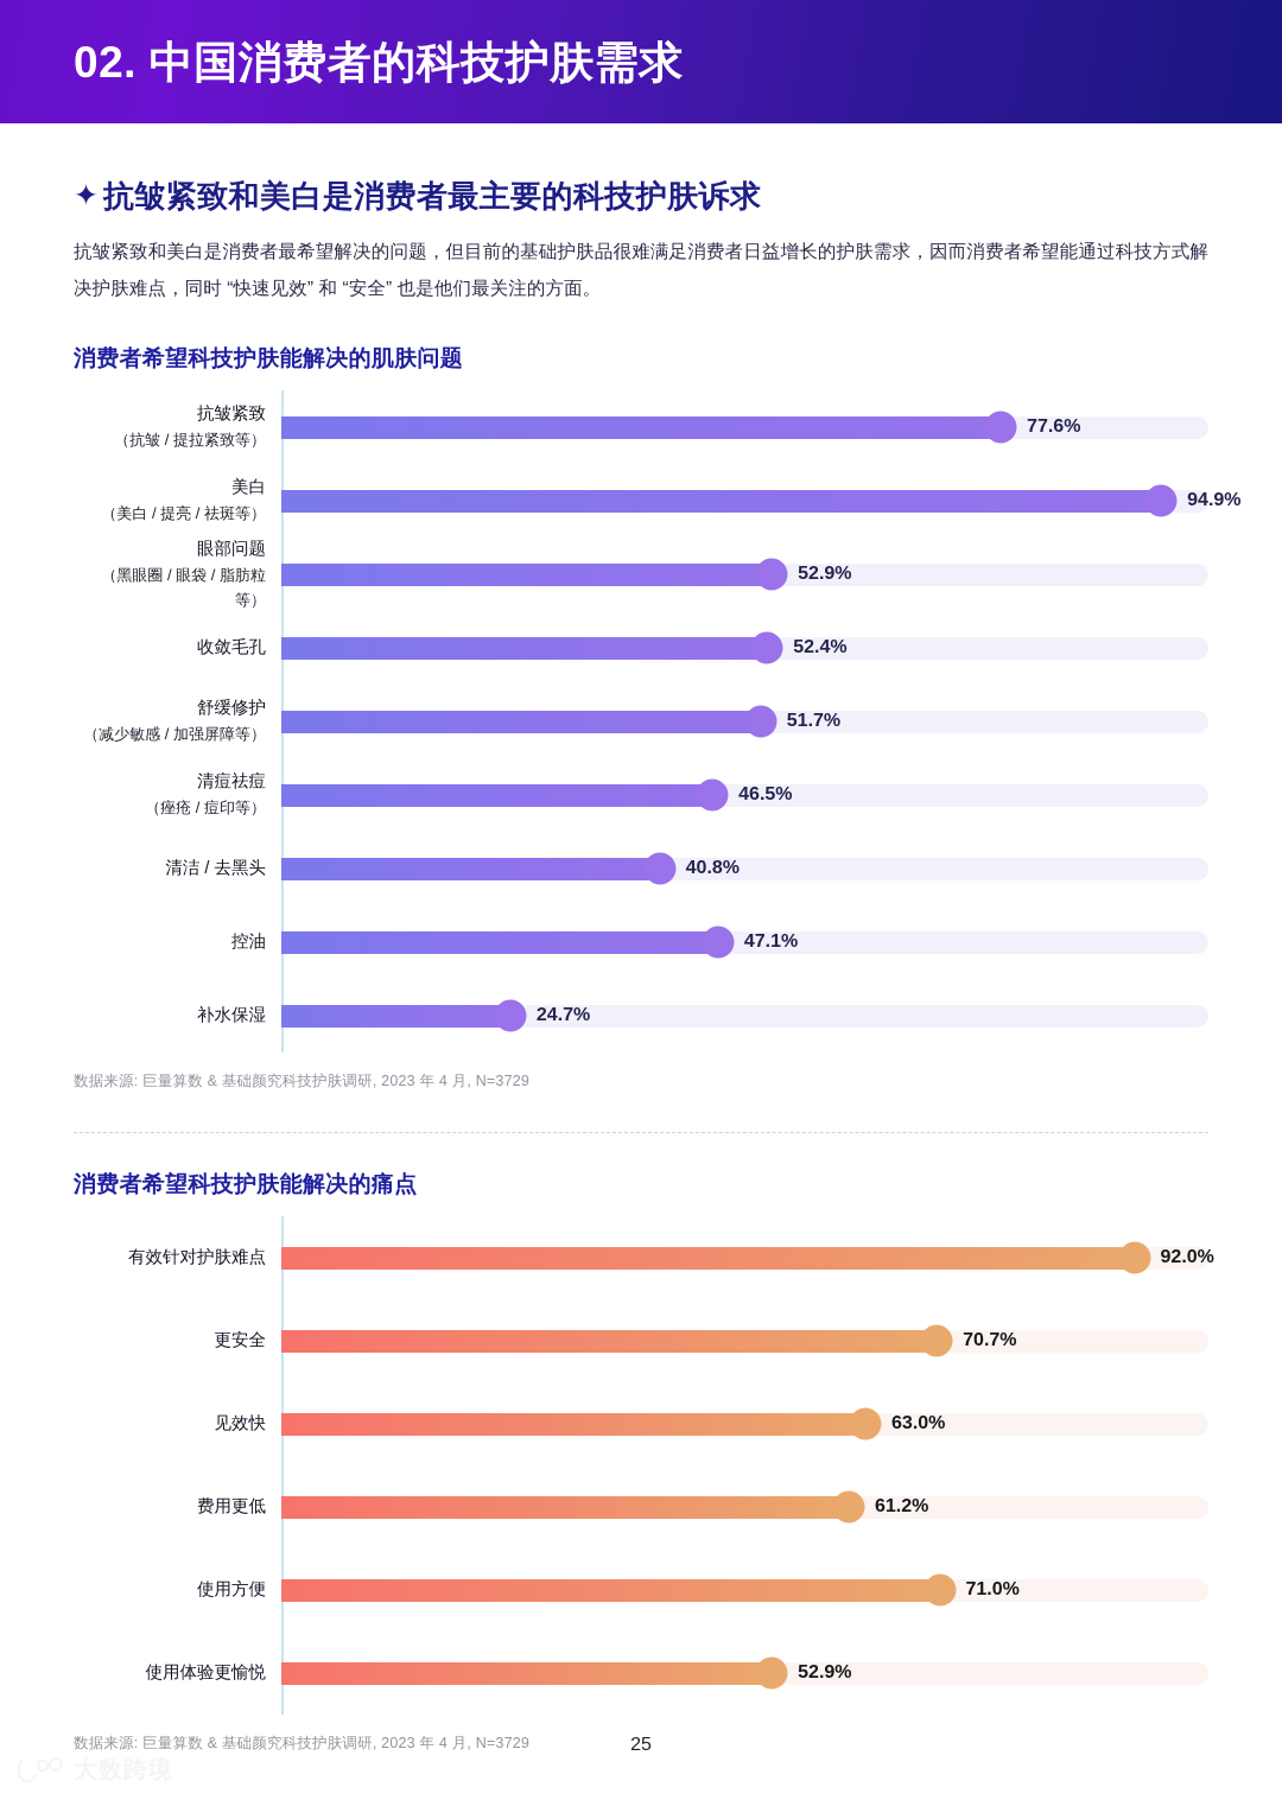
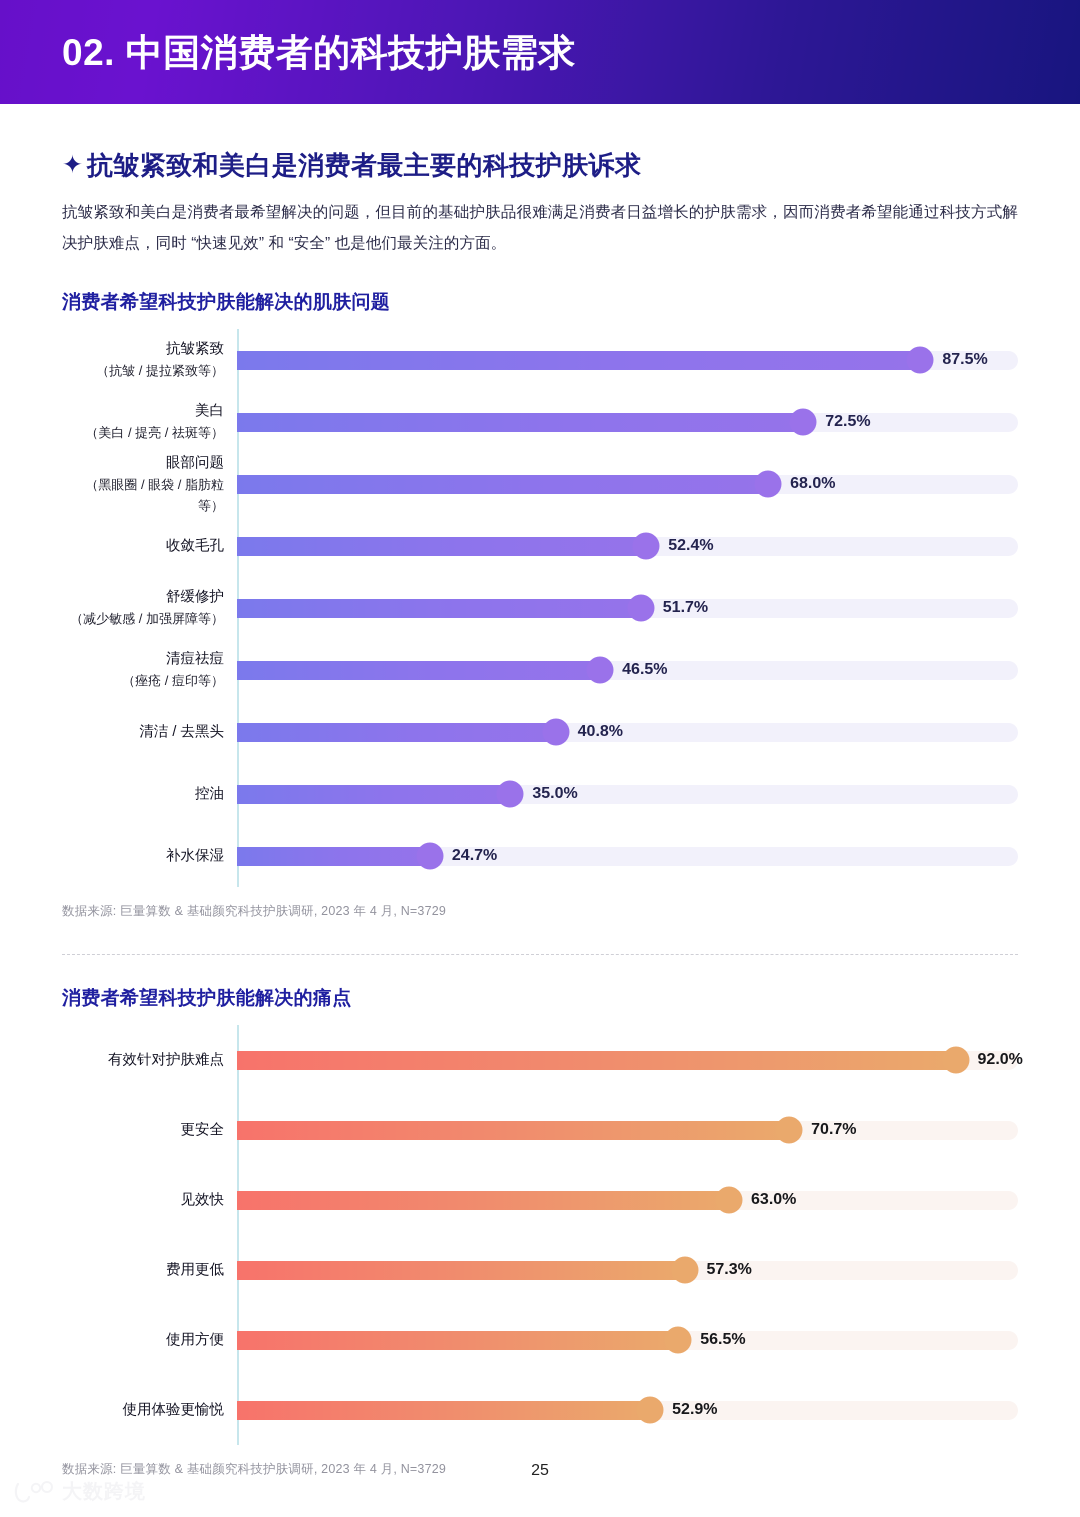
消费者希望科技护肤能解决的肌肤问题/抗皱紧致: 77.6% -> 87.5%
消费者希望科技护肤能解决的肌肤问题/美白: 94.9% -> 72.5%
消费者希望科技护肤能解决的肌肤问题/眼部问题: 52.9% -> 68.0%
消费者希望科技护肤能解决的肌肤问题/控油: 47.1% -> 35.0%
消费者希望科技护肤能解决的痛点/费用更低: 61.2% -> 57.3%
消费者希望科技护肤能解决的痛点/使用方便: 71.0% -> 56.5%
